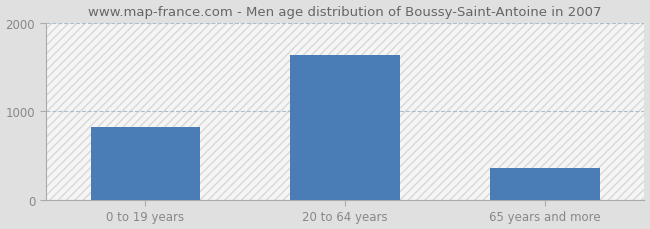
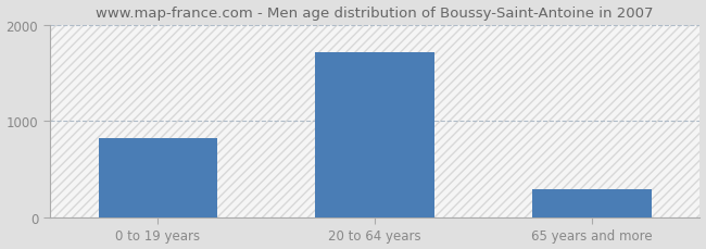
20 to 64 years: 1640 -> 1720
65 years and more: 360 -> 290
